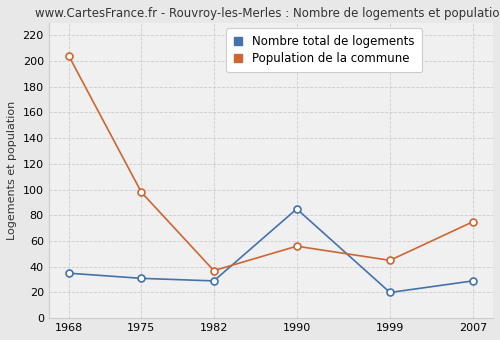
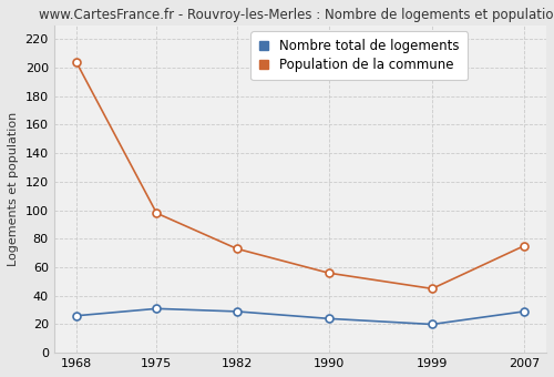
Nombre total de logements/1968: 35 -> 26
Population de la commune/1982: 37 -> 73
Nombre total de logements/1990: 85 -> 24
